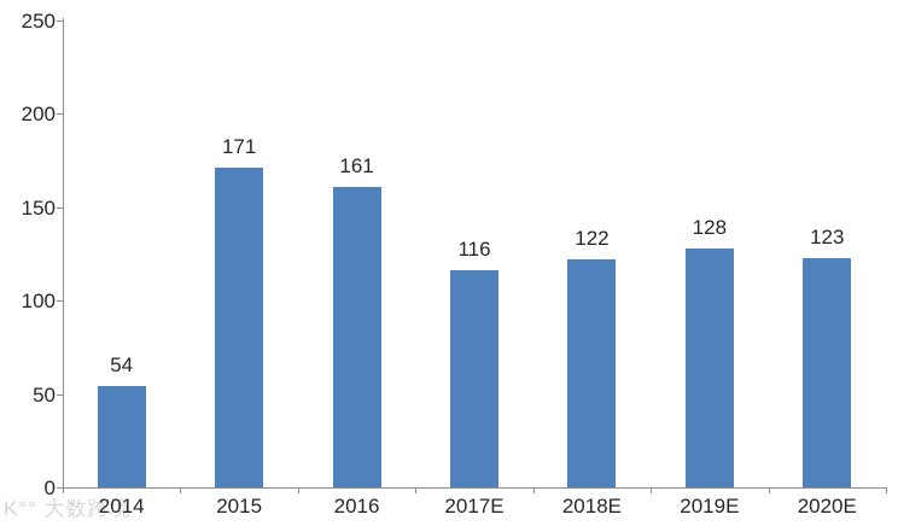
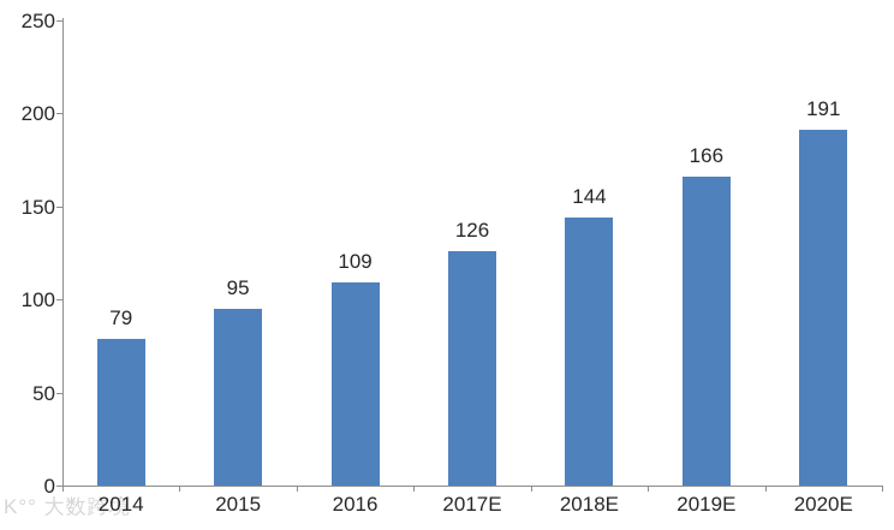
2014: 54 -> 79
2015: 171 -> 95
2016: 161 -> 109
2017E: 116 -> 126
2018E: 122 -> 144
2019E: 128 -> 166
2020E: 123 -> 191
